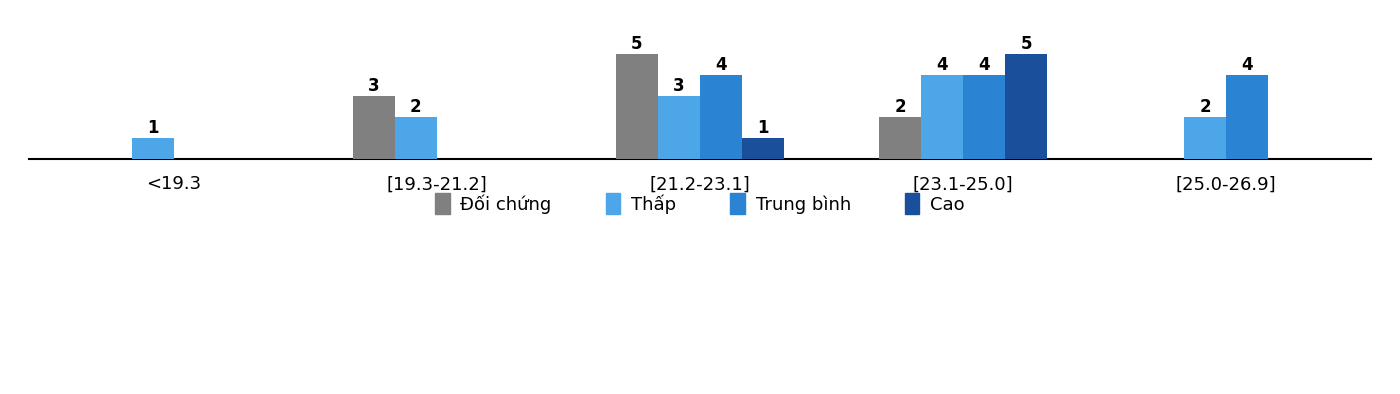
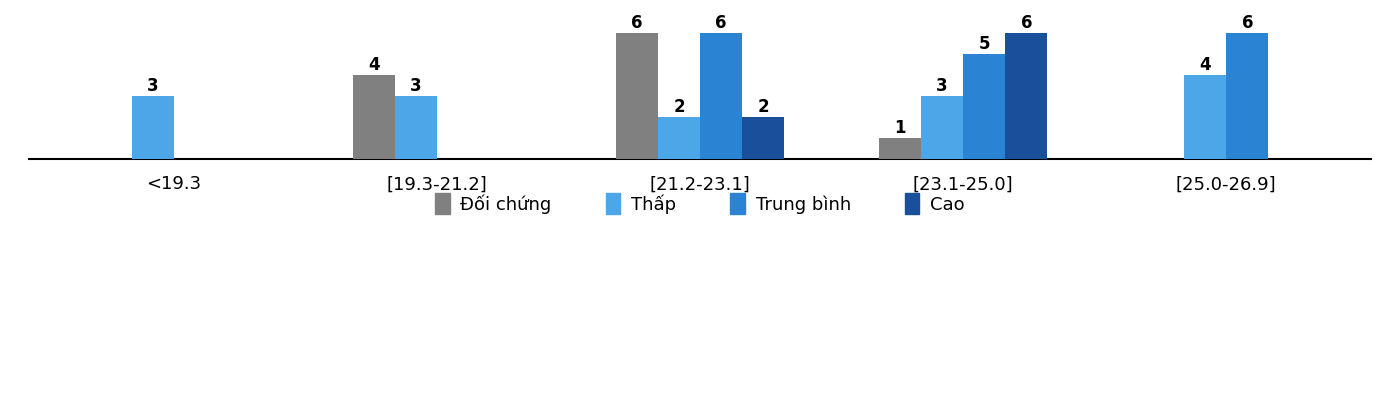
Thấp/<19.3: 1 -> 3
Đối chứng/[19.3-21.2]: 3 -> 4
Thấp/[19.3-21.2]: 2 -> 3
Đối chứng/[21.2-23.1]: 5 -> 6
Thấp/[21.2-23.1]: 3 -> 2
Trung bình/[21.2-23.1]: 4 -> 6
Cao/[21.2-23.1]: 1 -> 2
Đối chứng/[23.1-25.0]: 2 -> 1
Thấp/[23.1-25.0]: 4 -> 3
Trung bình/[23.1-25.0]: 4 -> 5
Cao/[23.1-25.0]: 5 -> 6
Thấp/[25.0-26.9]: 2 -> 4
Trung bình/[25.0-26.9]: 4 -> 6
